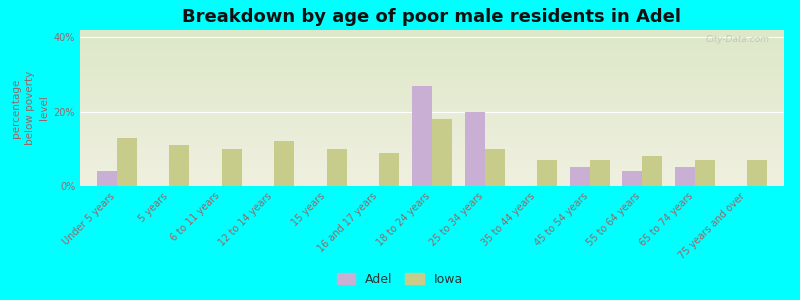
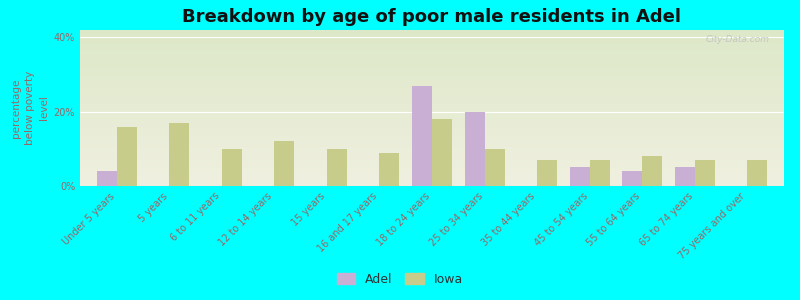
Iowa/Under 5 years: 13% -> 16%
Iowa/5 years: 11% -> 17%
